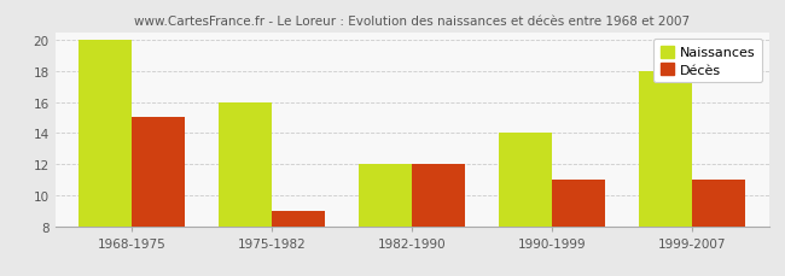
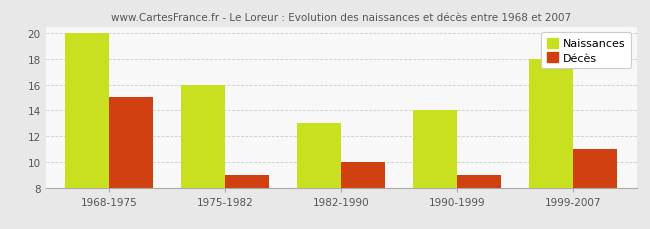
Naissances/1982-1990: 12 -> 13
Décès/1982-1990: 12 -> 10
Décès/1990-1999: 11 -> 9
